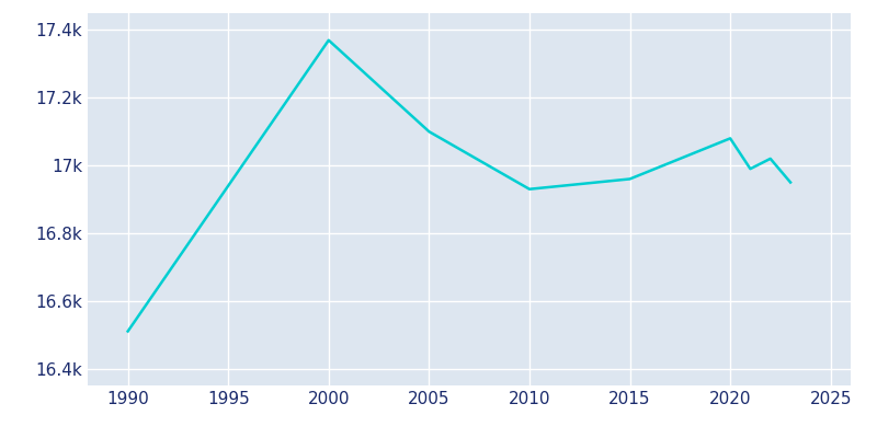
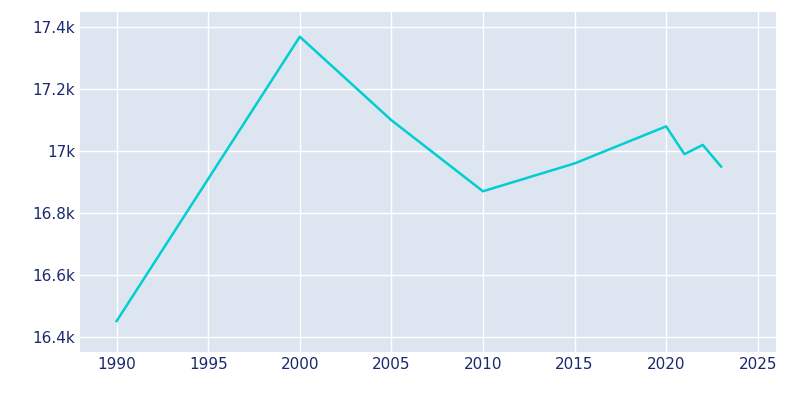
1990: 16.51k -> 16.45k
2010: 16.93k -> 16.87k
